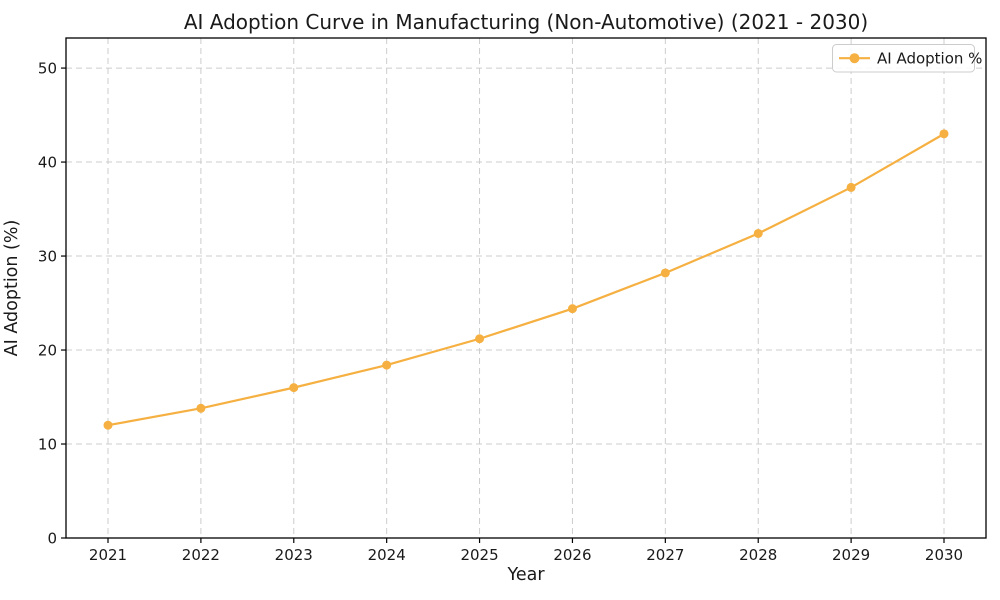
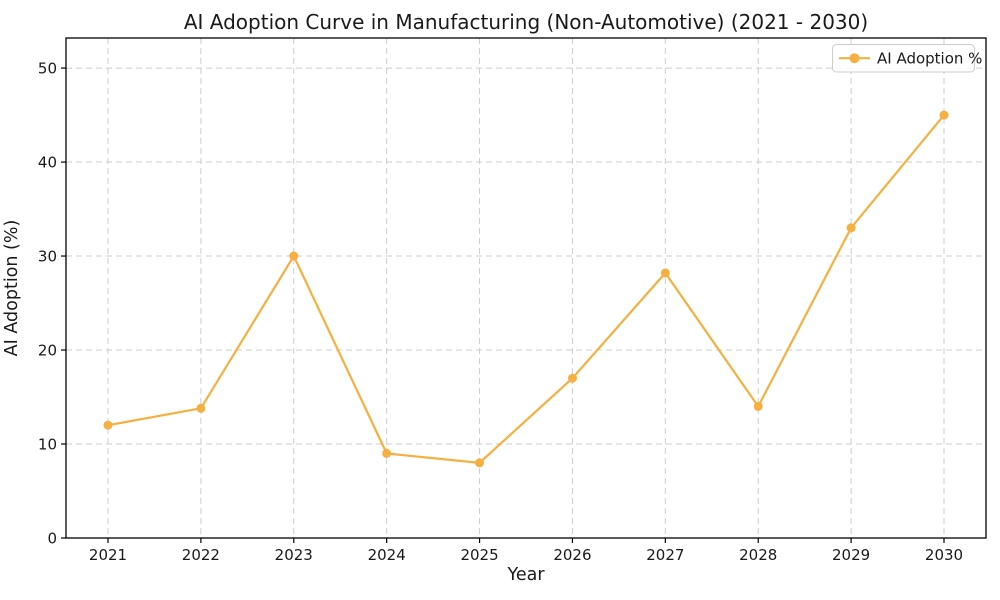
2023: 16 -> 30
2024: 18 -> 9
2025: 21 -> 8
2026: 24 -> 17
2028: 32 -> 14
2029: 37 -> 33
2030: 43 -> 45
